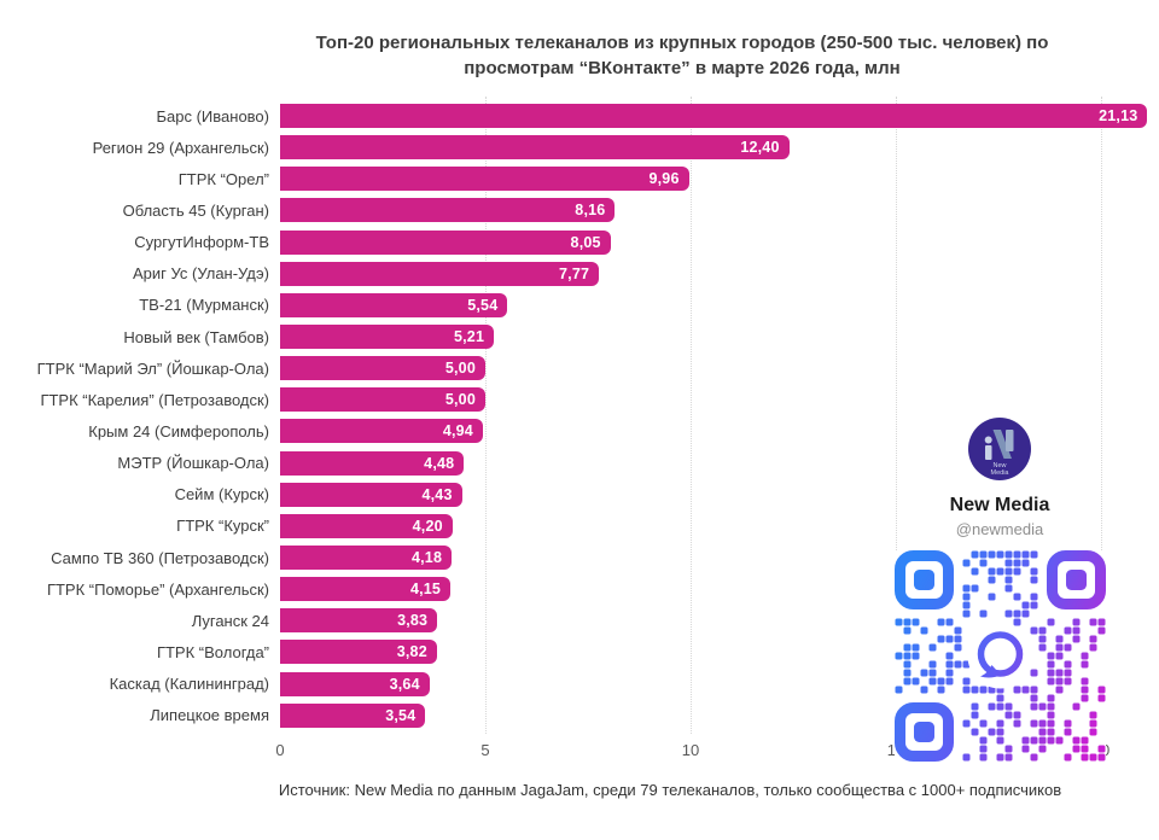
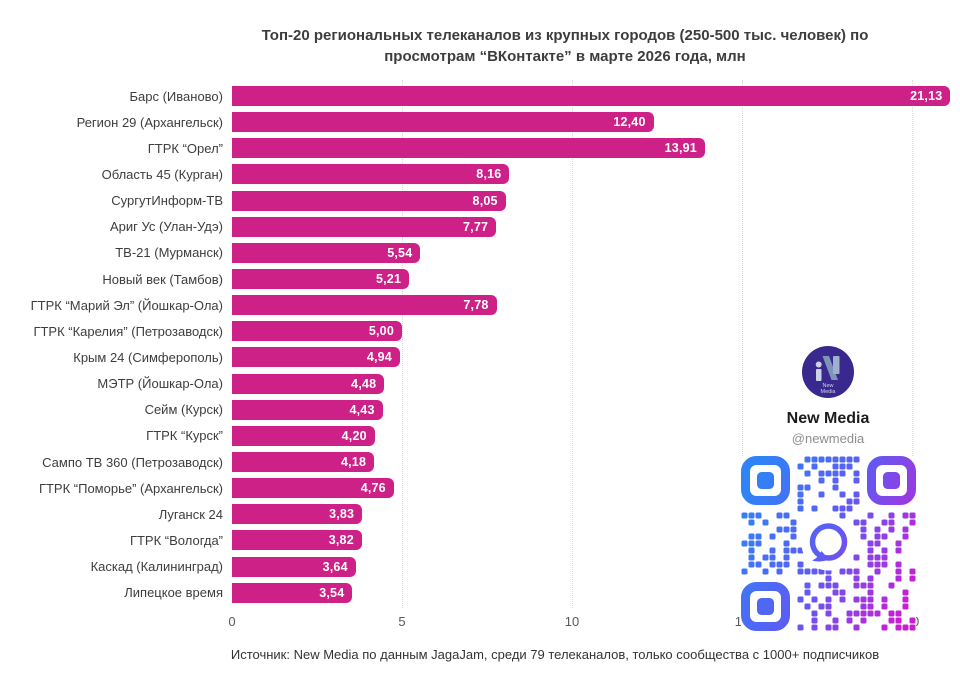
ГТРК “Орел”: 9,96 -> 13,91
ГТРК “Марий Эл” (Йошкар-Ола): 5,00 -> 7,78
ГТРК “Поморье” (Архангельск): 4,15 -> 4,76
